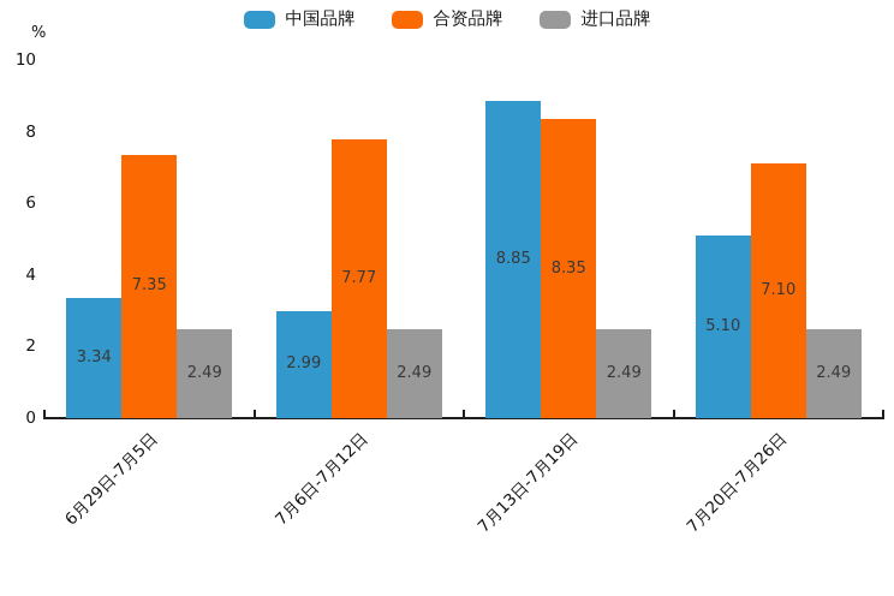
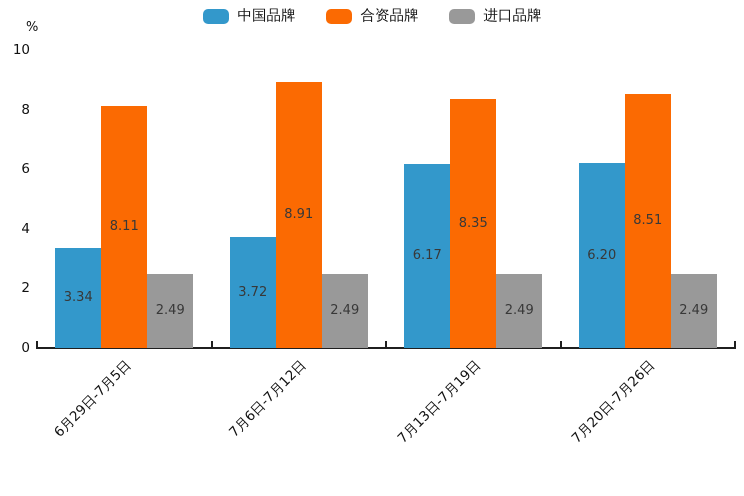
合资品牌/6月29日-7月5日: 7.35 -> 8.11
中国品牌/7月6日-7月12日: 2.99 -> 3.72
合资品牌/7月6日-7月12日: 7.77 -> 8.91
中国品牌/7月13日-7月19日: 8.85 -> 6.17
中国品牌/7月20日-7月26日: 5.10 -> 6.20
合资品牌/7月20日-7月26日: 7.10 -> 8.51
